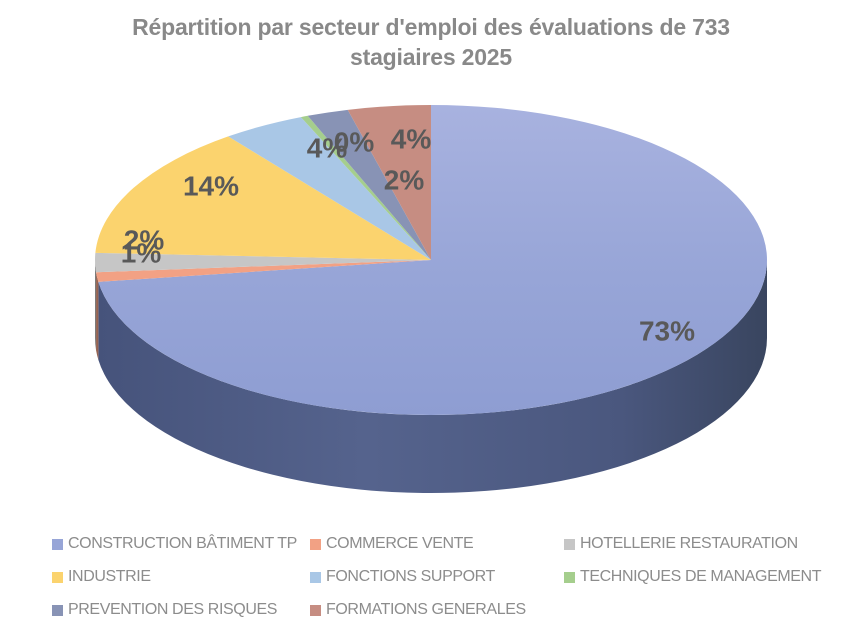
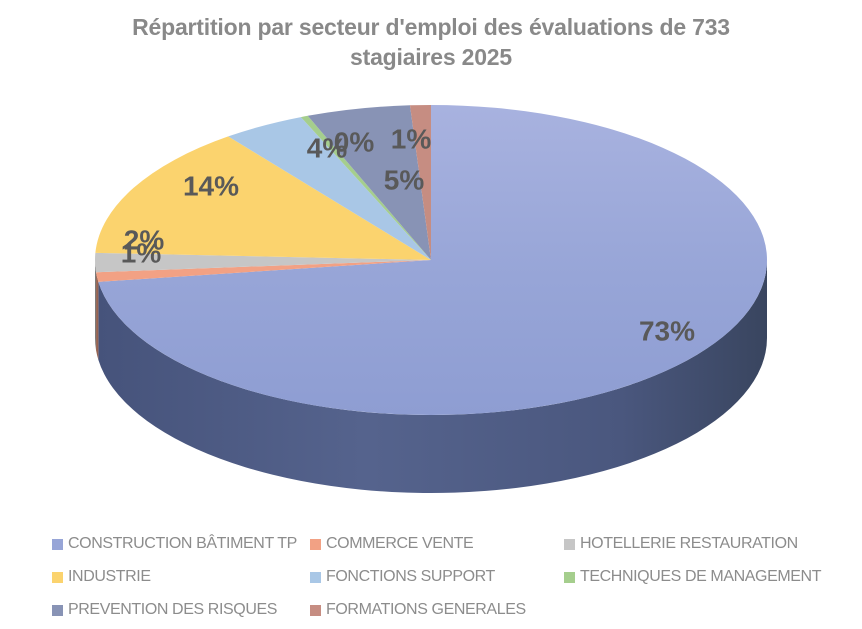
PREVENTION DES RISQUES: 2% -> 5%
FORMATIONS GENERALES: 4% -> 1%
